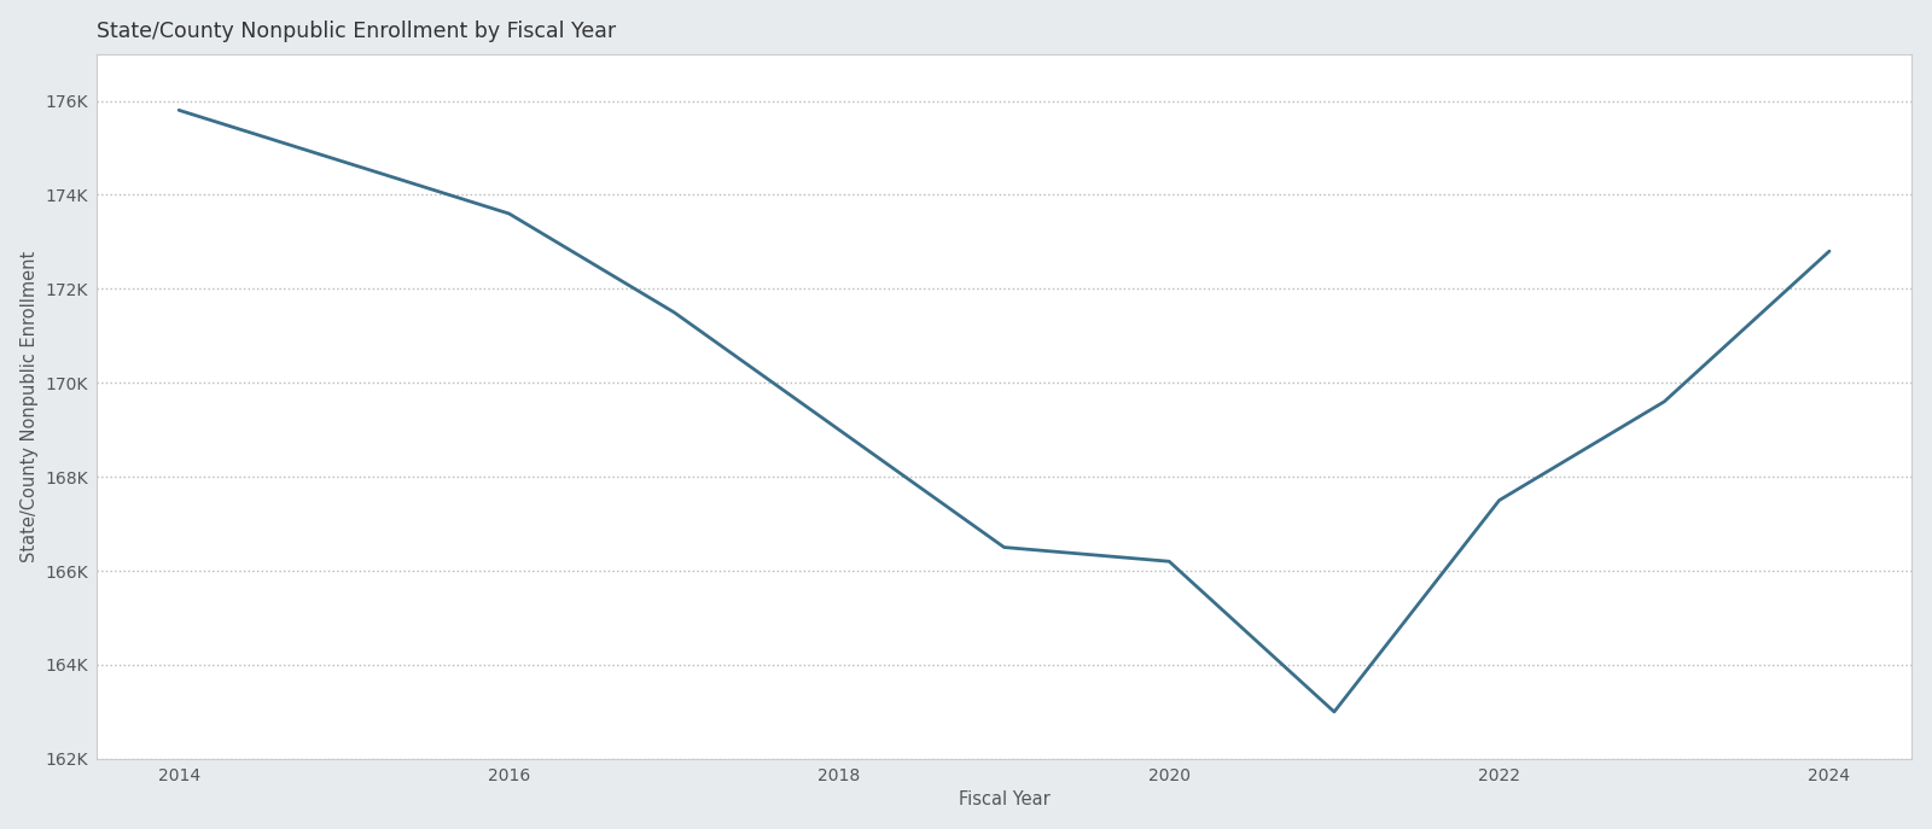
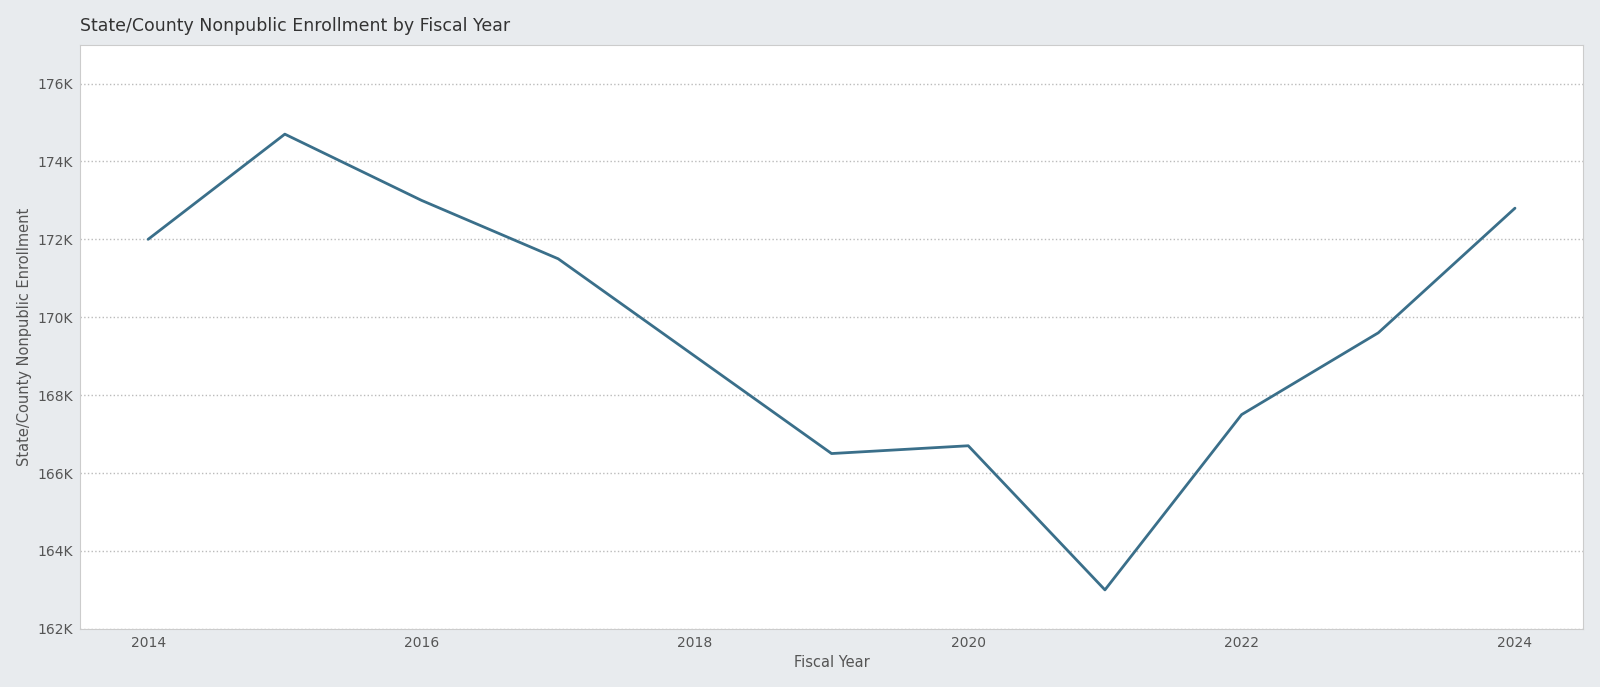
2014: 175.8K -> 172.0K
2016: 173.6K -> 173.0K
2020: 166.2K -> 166.7K
